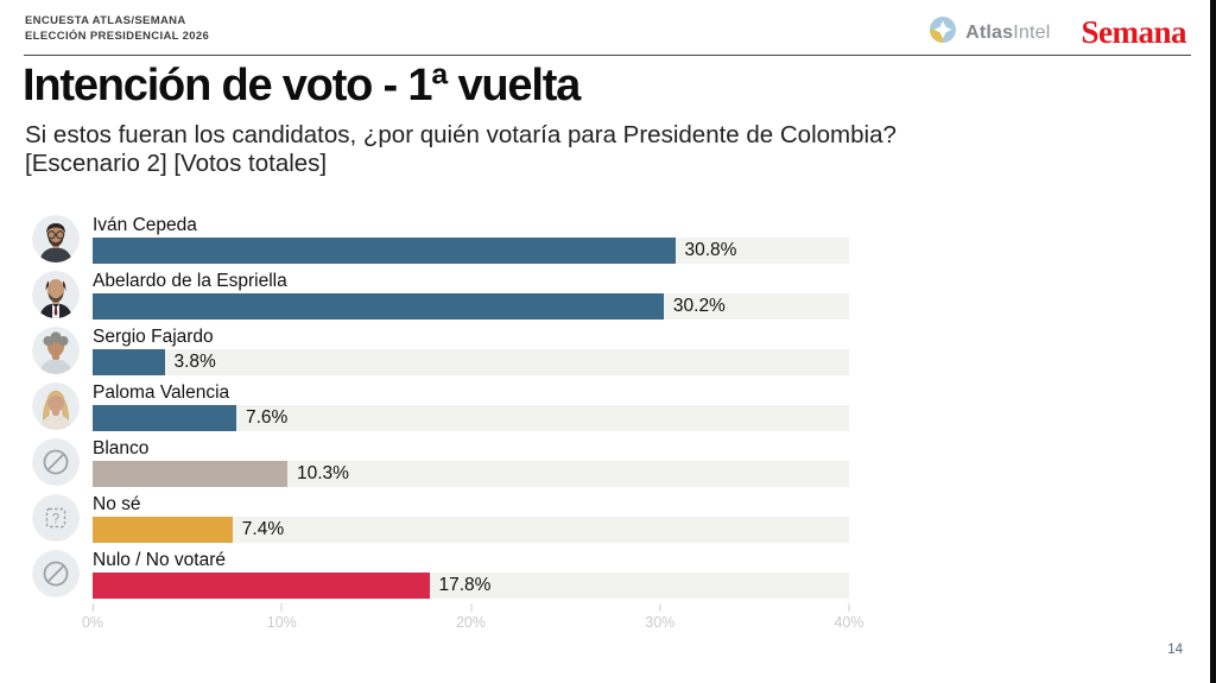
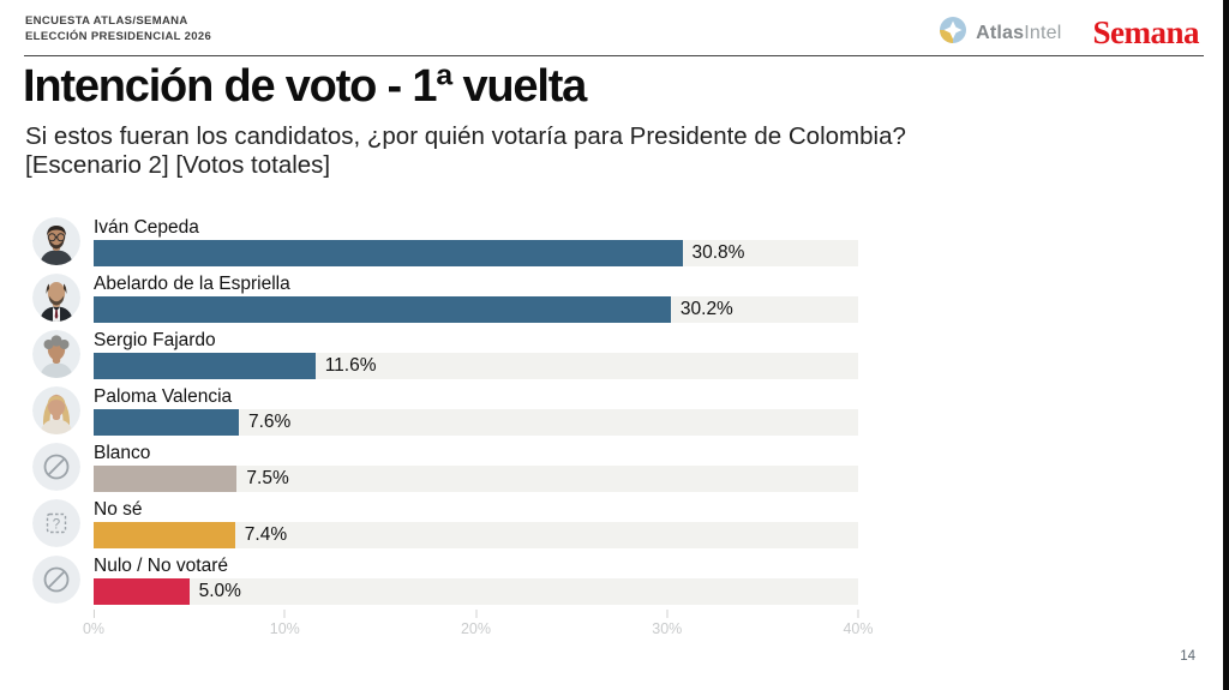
Sergio Fajardo: 3.8% -> 11.6%
Blanco: 10.3% -> 7.5%
Nulo / No votaré: 17.8% -> 5.0%
